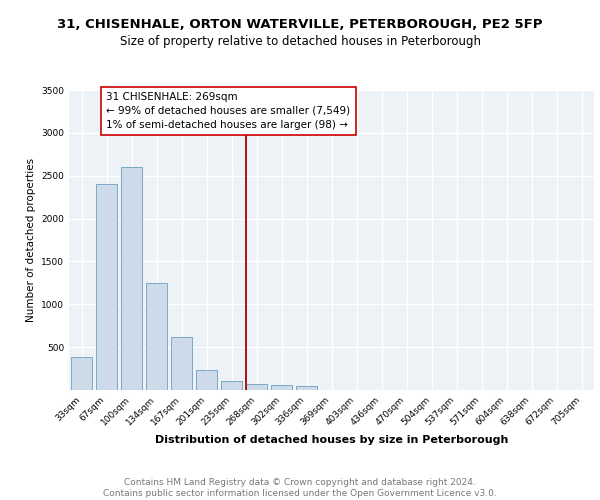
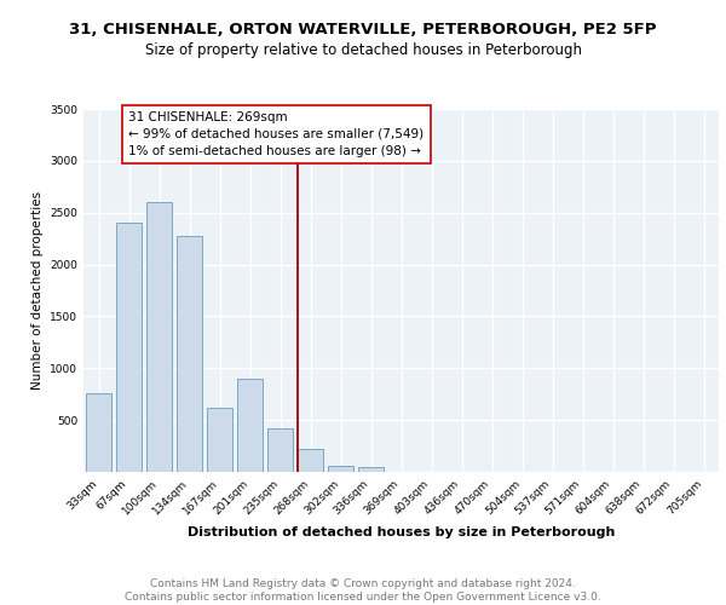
33sqm: 390 -> 760
134sqm: 1250 -> 2280
201sqm: 230 -> 900
235sqm: 110 -> 420
268sqm: 60 -> 220
